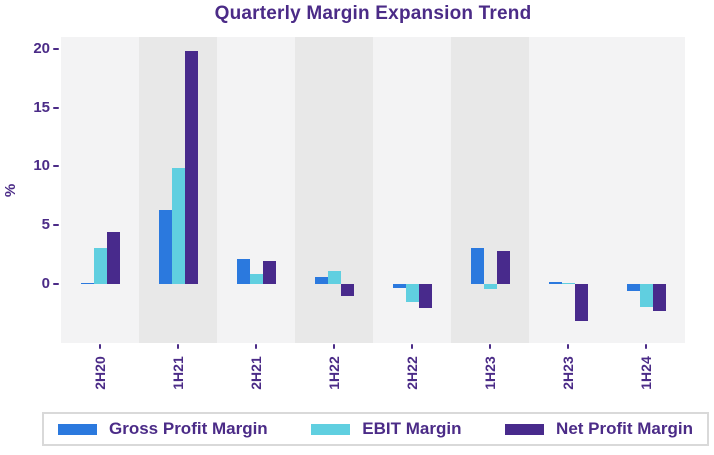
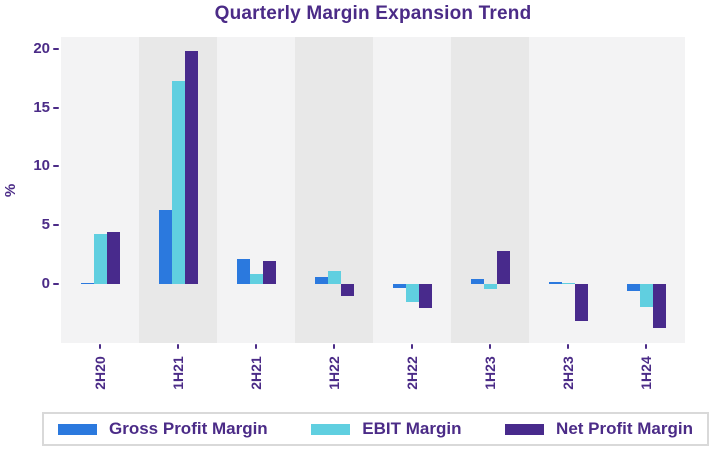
EBIT Margin/2H20: 3.1 -> 4.3
EBIT Margin/1H21: 9.9 -> 17.3
Gross Profit Margin/1H23: 3.1 -> 0.4
Net Profit Margin/1H24: -2.3 -> -3.7
